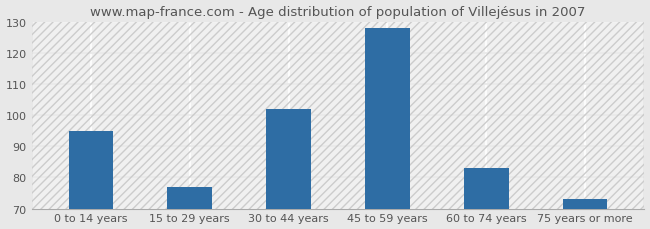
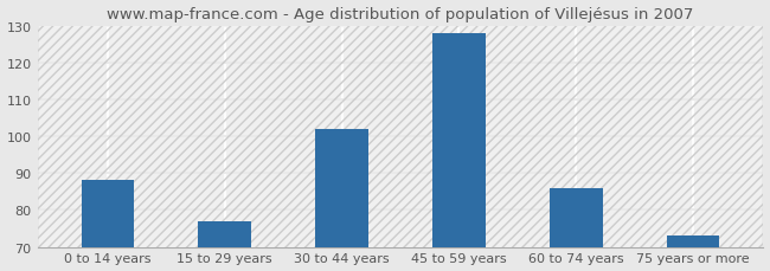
0 to 14 years: 95 -> 88
60 to 74 years: 83 -> 86
